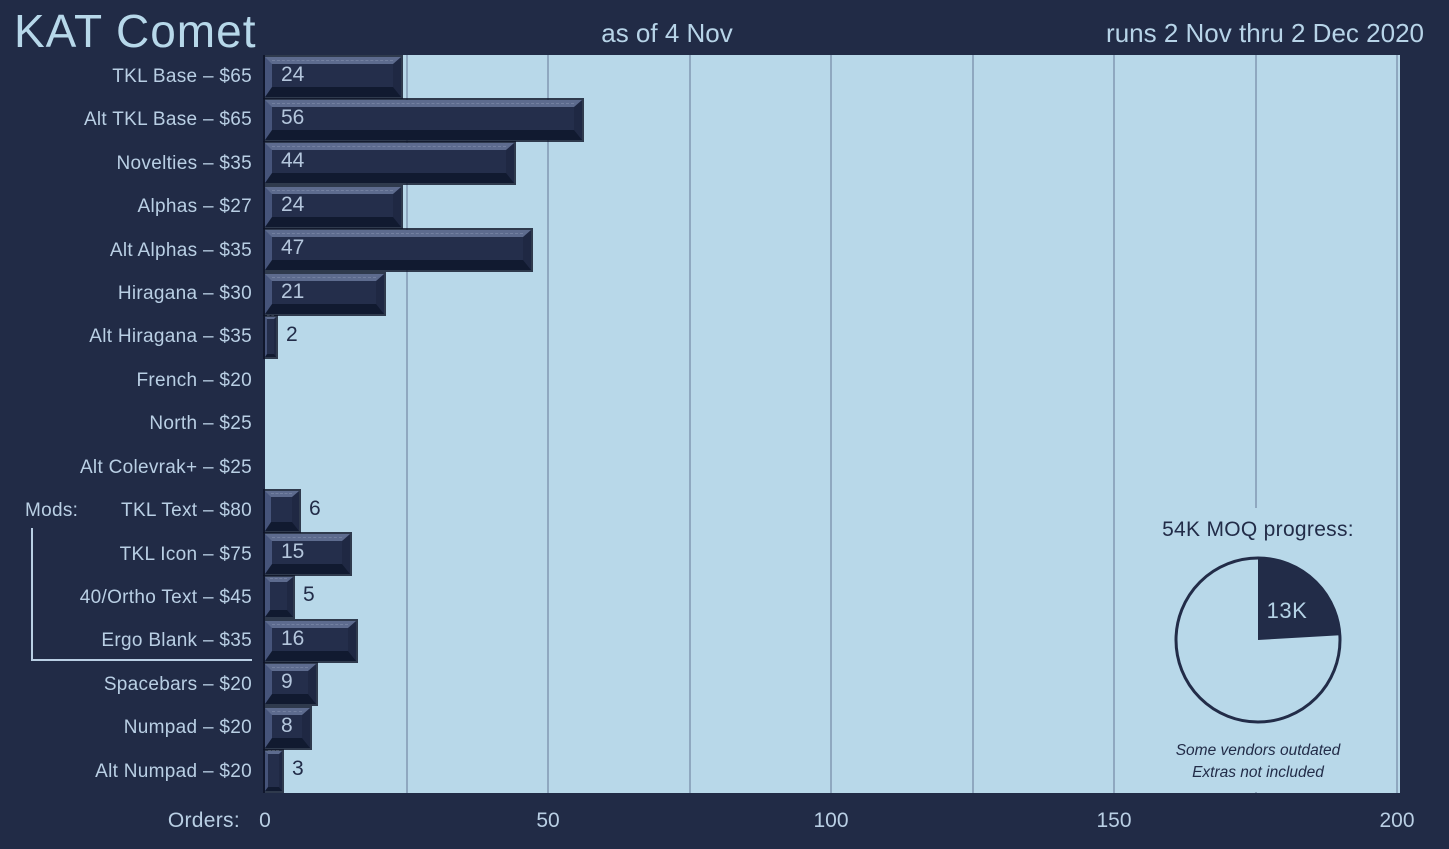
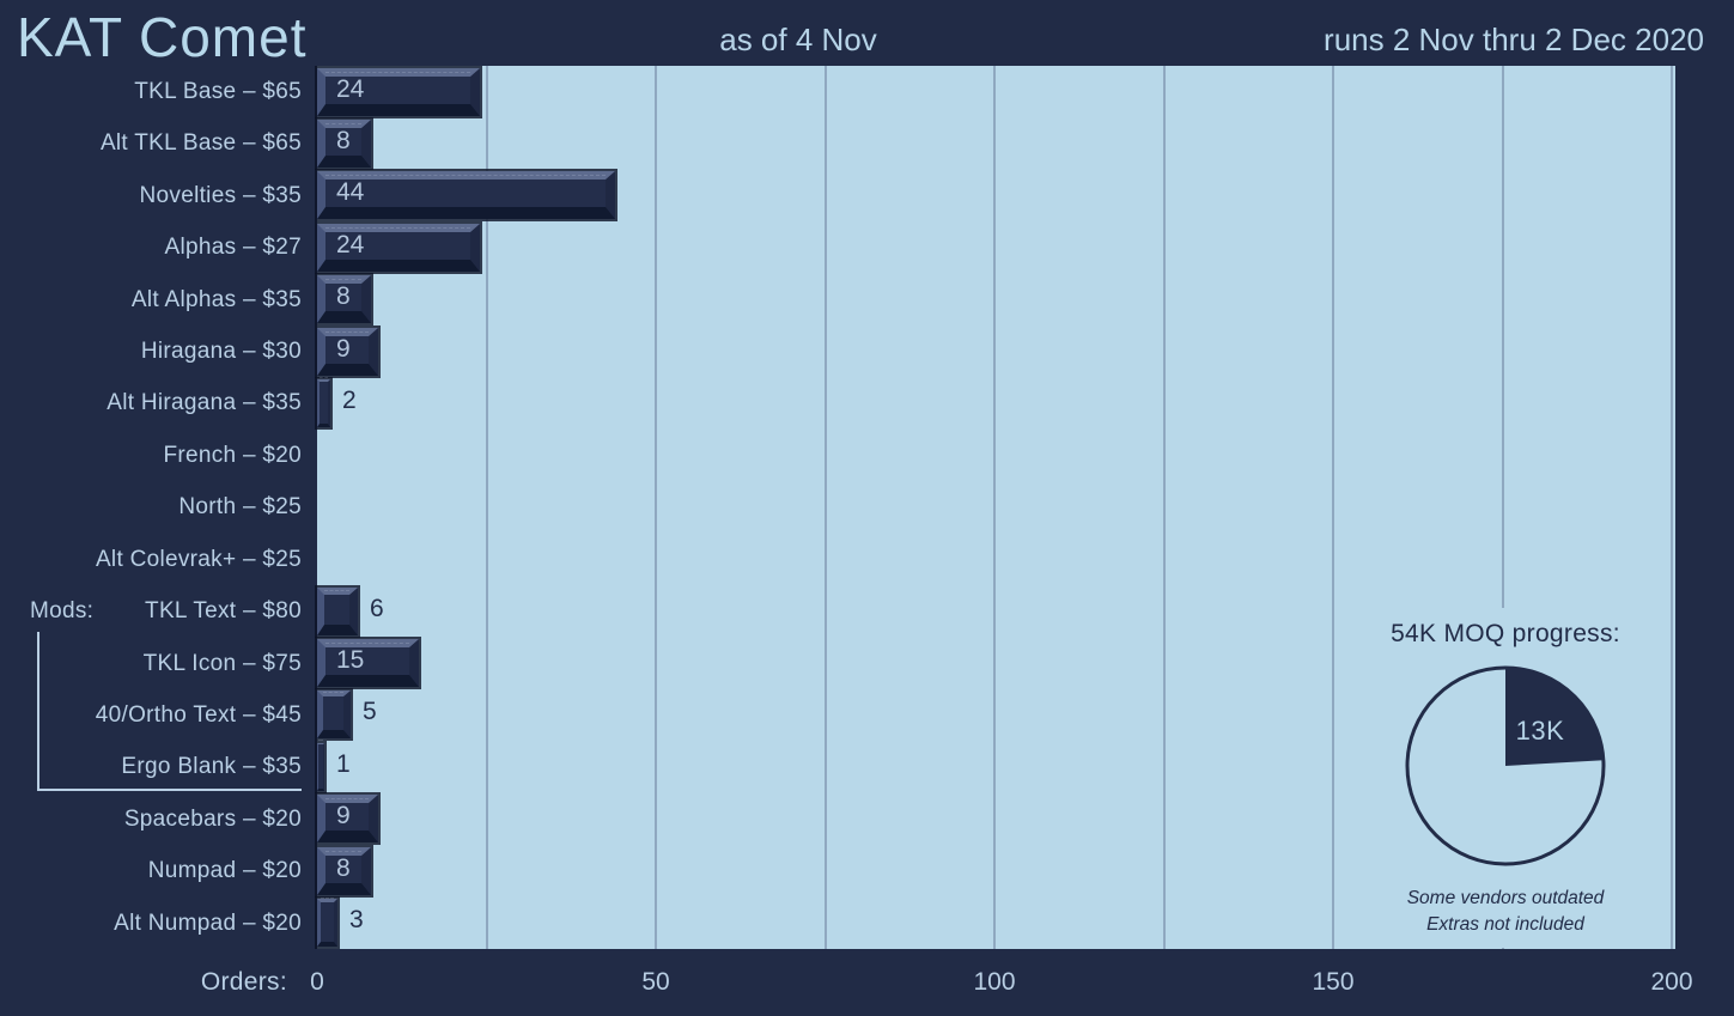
Alt TKL Base – $65: 56 -> 8
Alt Alphas – $35: 47 -> 8
Hiragana – $30: 21 -> 9
Ergo Blank – $35: 16 -> 1
